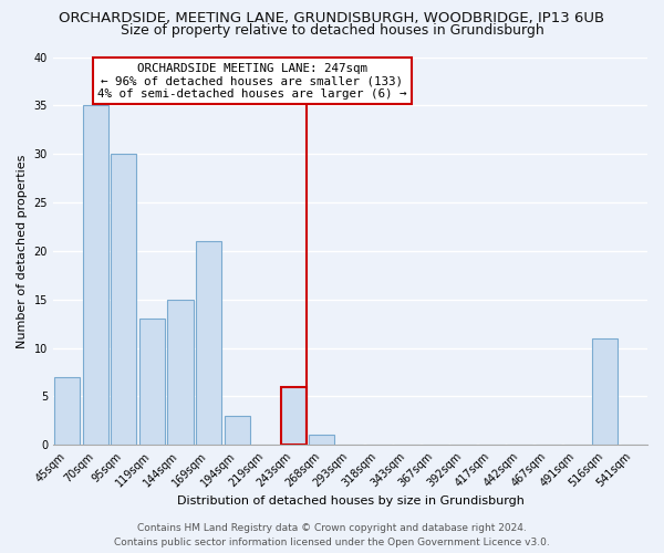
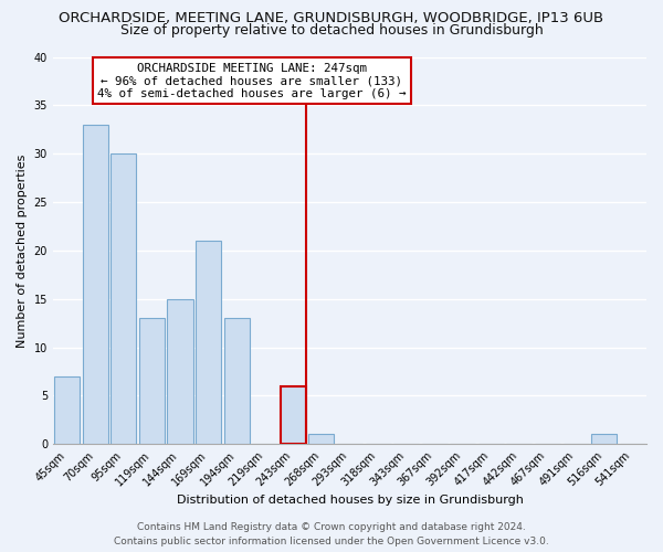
70sqm: 35 -> 33
194sqm: 3 -> 13
516sqm: 11 -> 1
